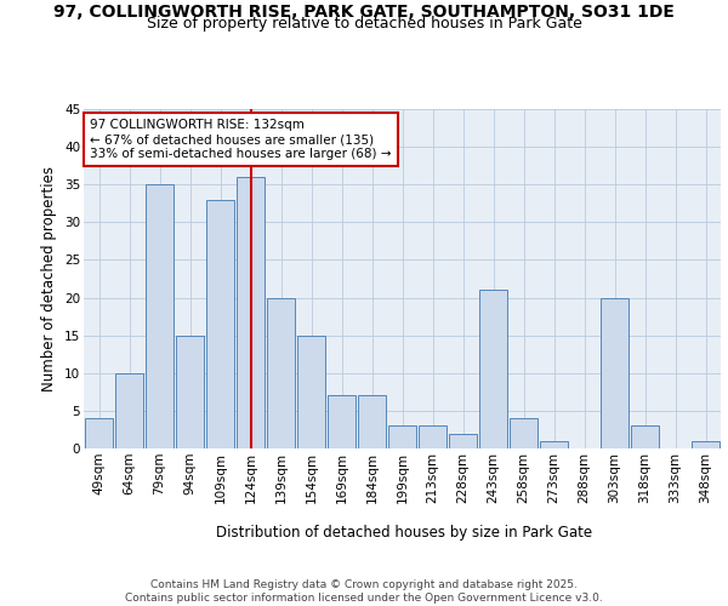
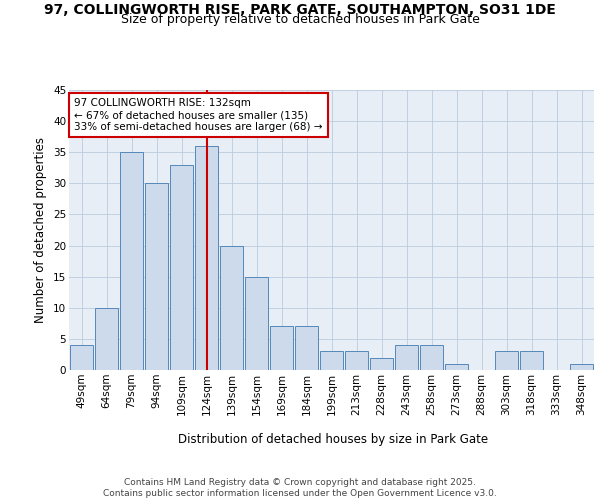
94sqm: 15 -> 30
243sqm: 21 -> 4
303sqm: 20 -> 3
